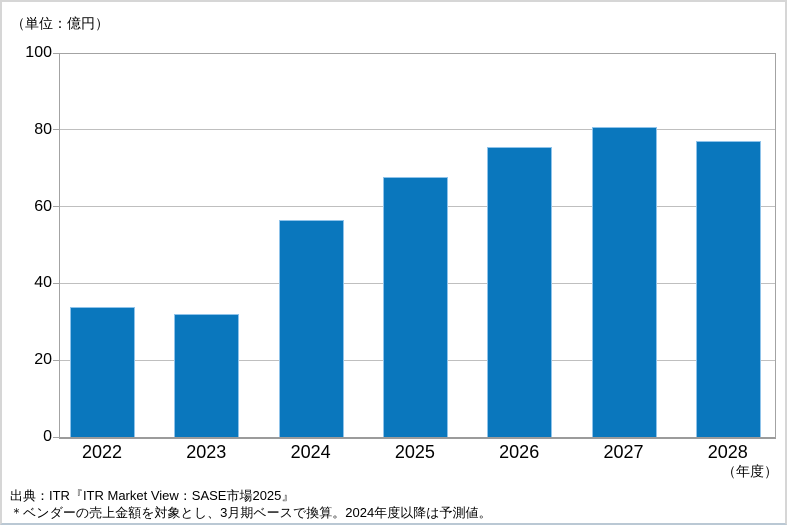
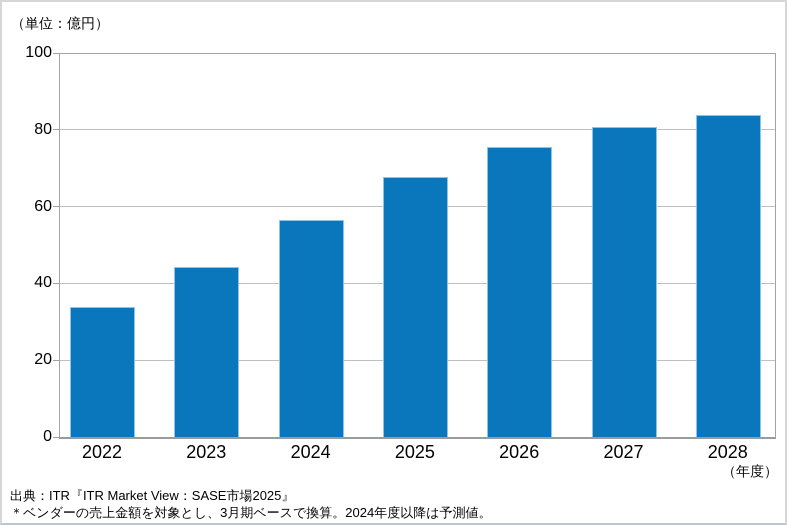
2023: 32 -> 44
2028: 77 -> 84
